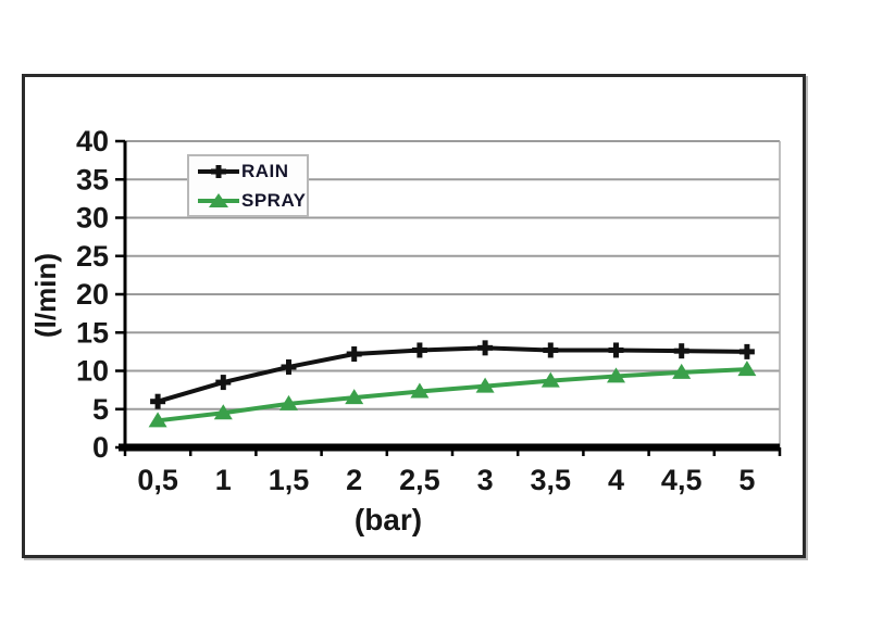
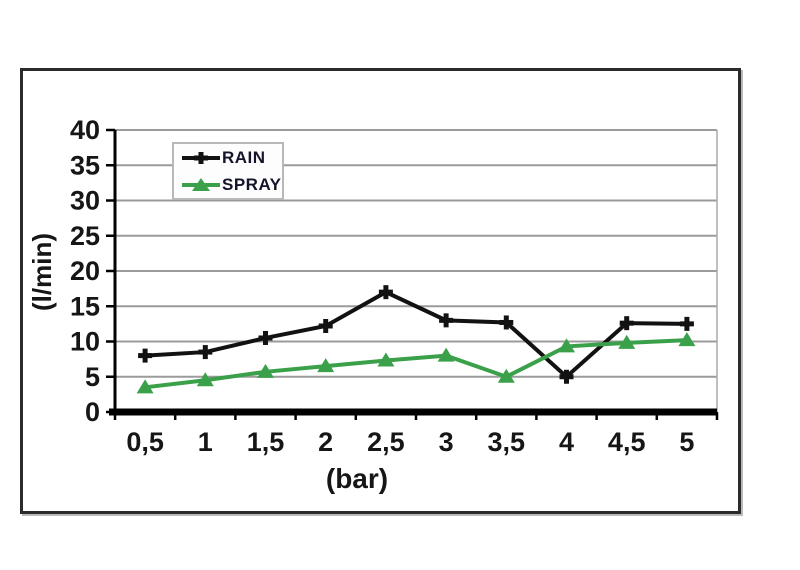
RAIN/0,5: 6 -> 8
RAIN/2,5: 13 -> 17
SPRAY/3,5: 9 -> 5
RAIN/4: 13 -> 5
